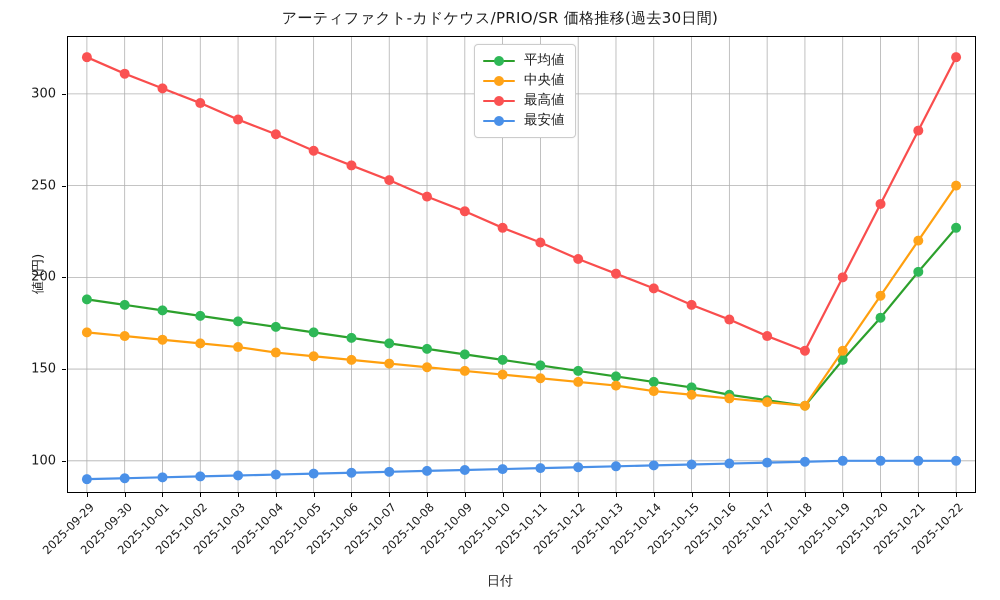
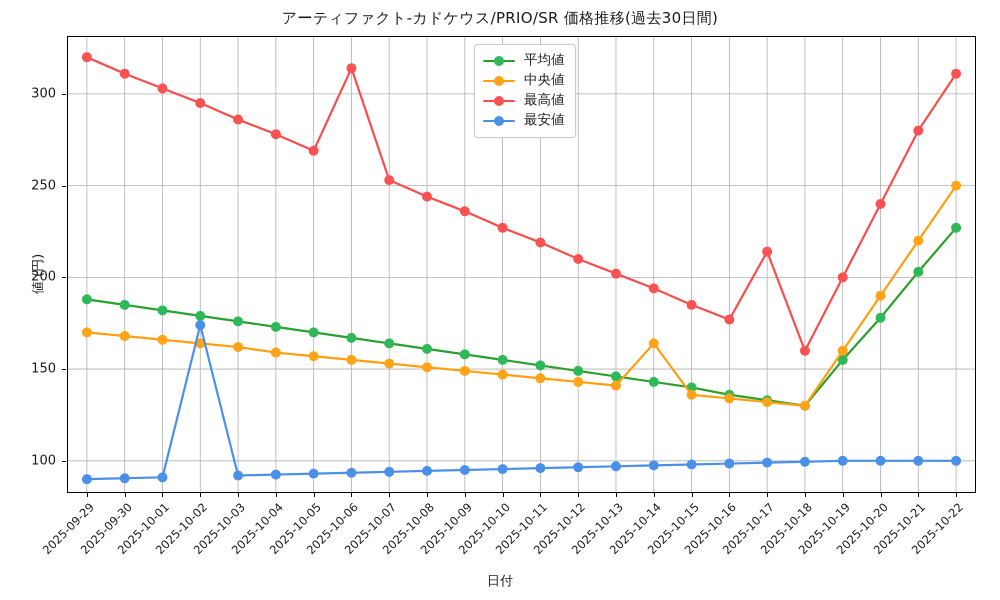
最安値/2025-10-02: 92 -> 174
最高値/2025-10-06: 261 -> 314
中央値/2025-10-14: 138 -> 164
最高値/2025-10-17: 168 -> 214
最高値/2025-10-22: 320 -> 311
